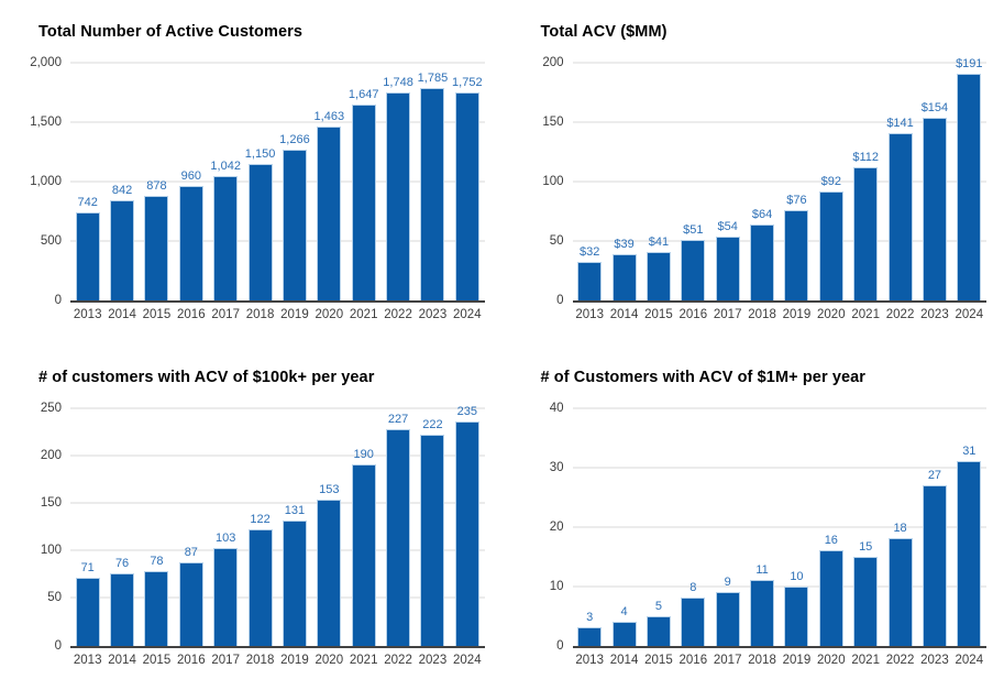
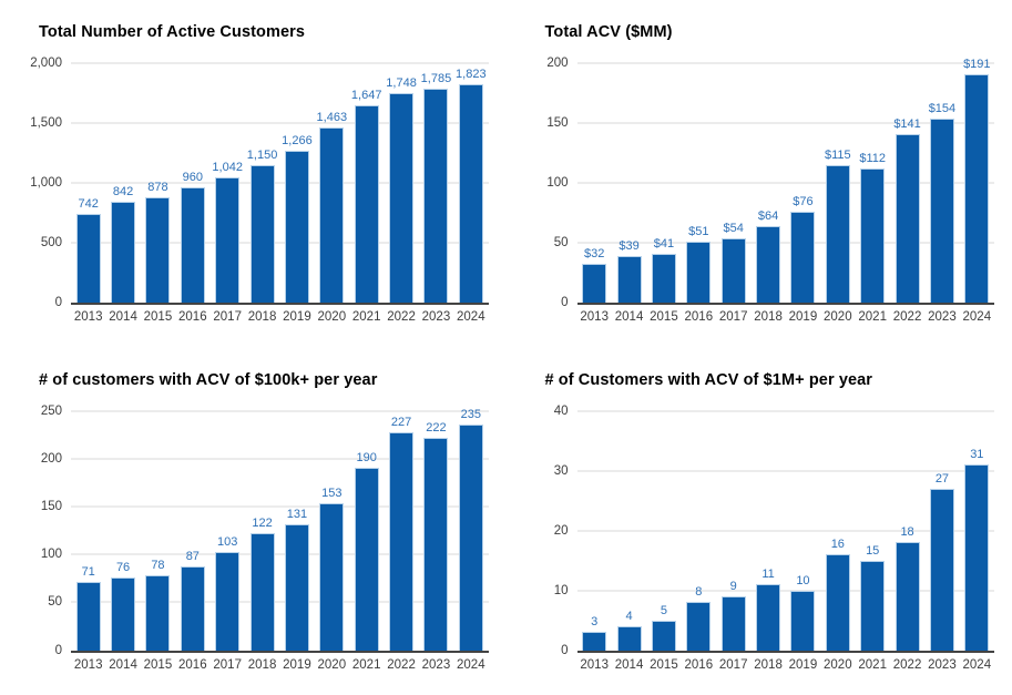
Total Number of Active Customers/2024: 1,752 -> 1,823
Total ACV ($MM)/2020: $92 -> $115
